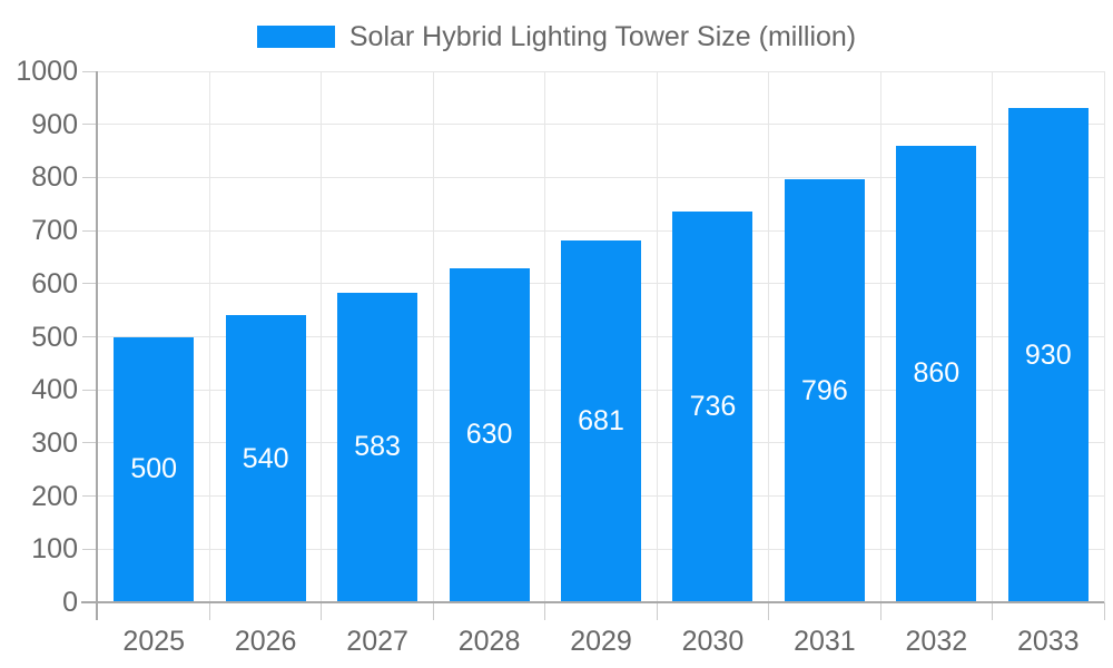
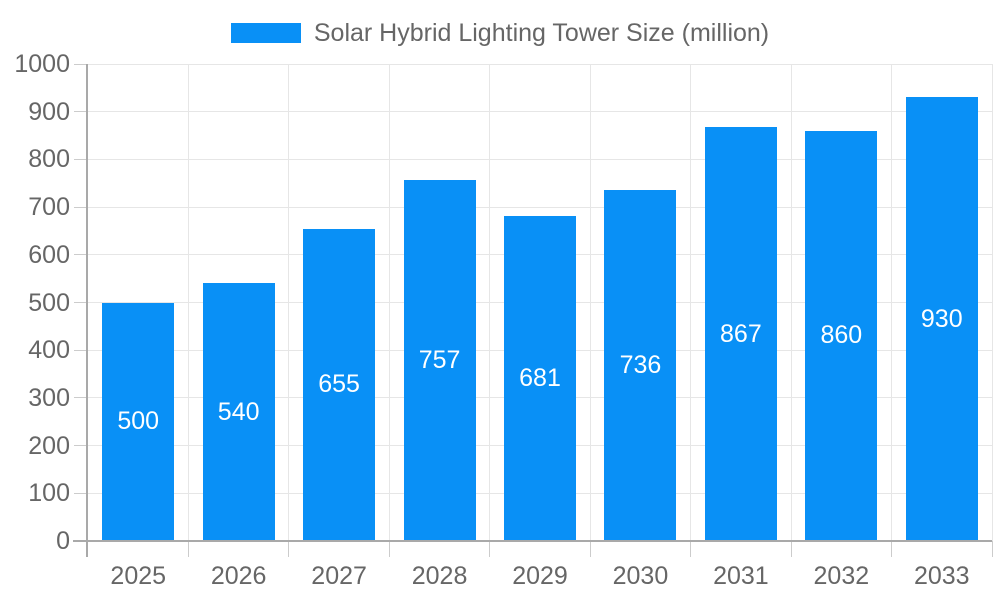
2027: 583 -> 655
2028: 630 -> 757
2031: 796 -> 867
